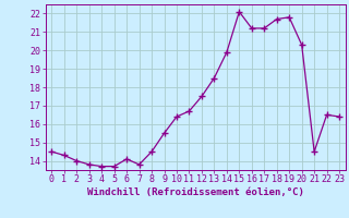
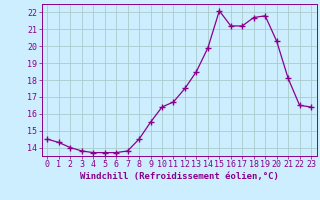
6: 14.1 -> 13.7
21: 14.5 -> 18.1
